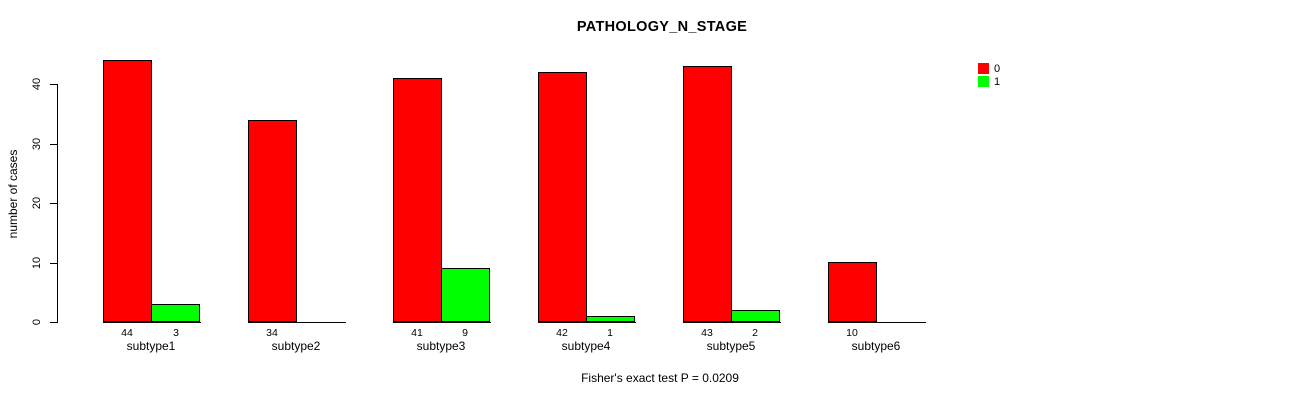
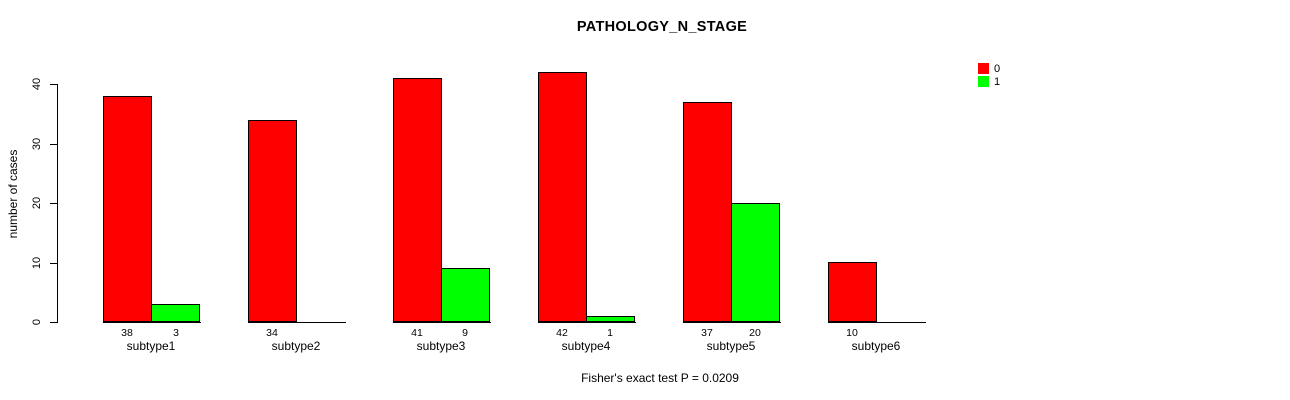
0/subtype1: 44 -> 38
0/subtype5: 43 -> 37
1/subtype5: 2 -> 20
